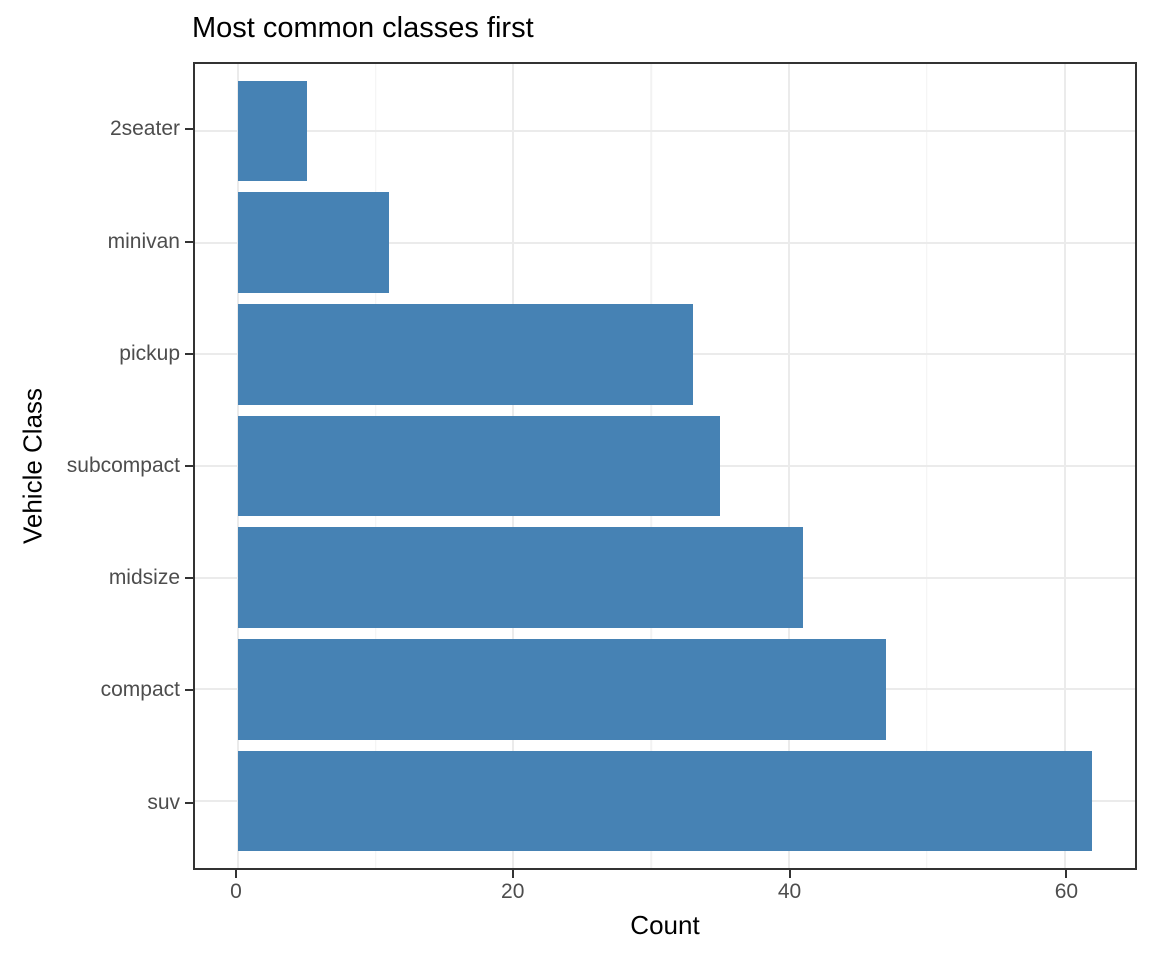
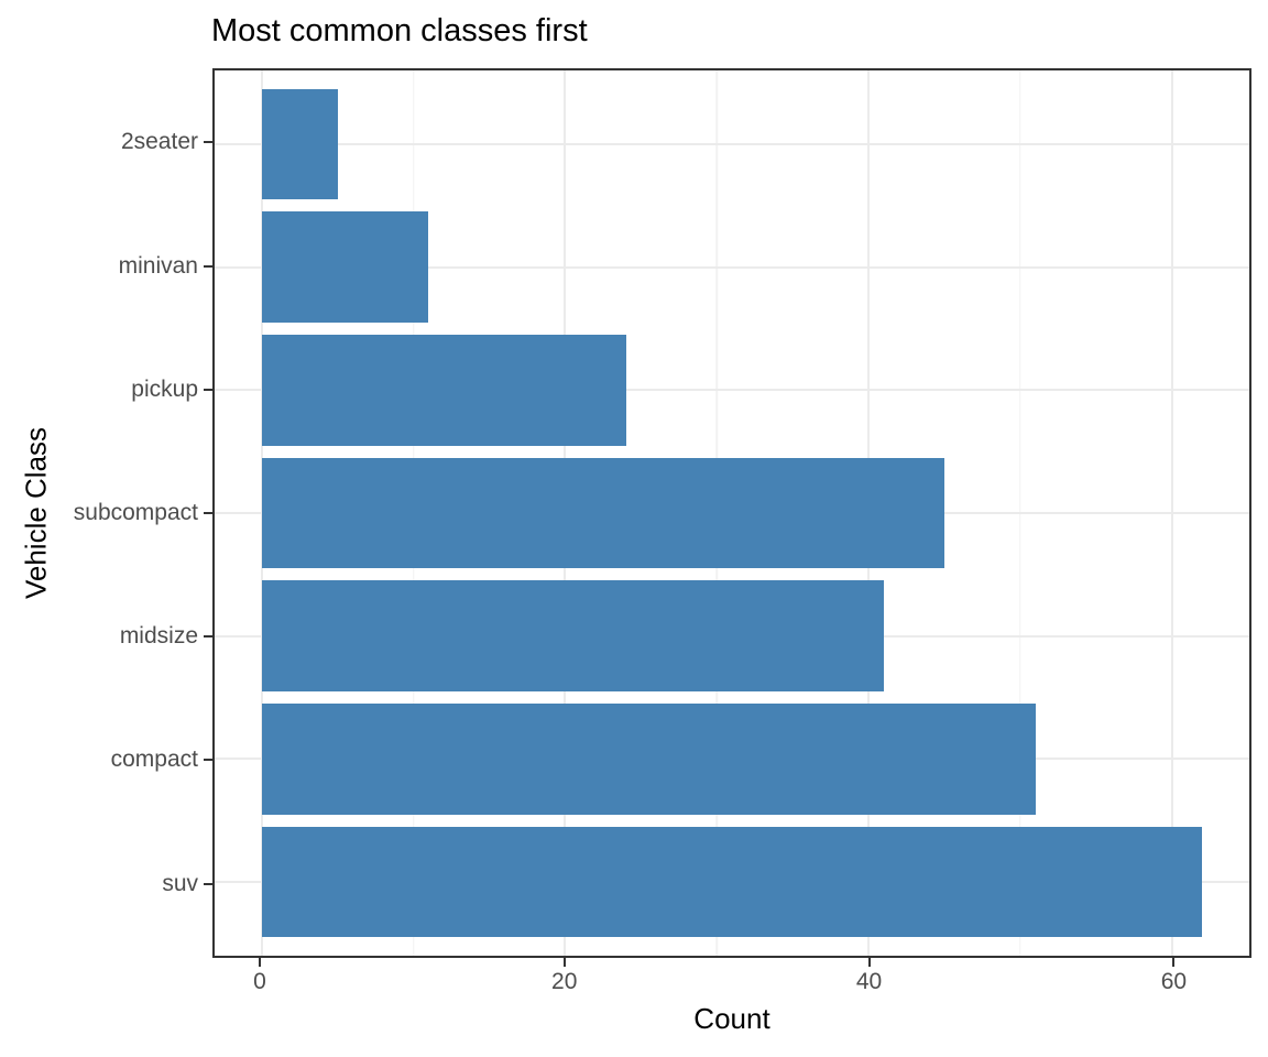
pickup: 33 -> 24
subcompact: 35 -> 45
compact: 47 -> 51
